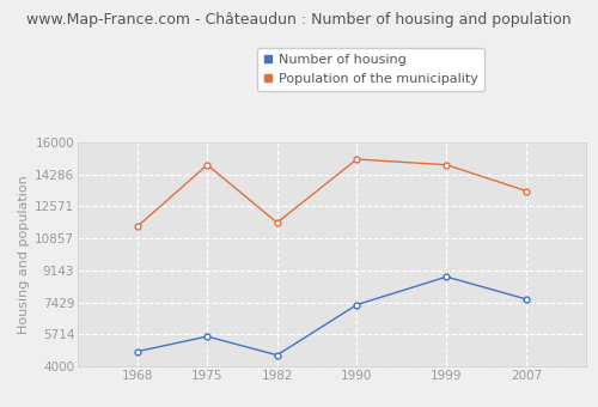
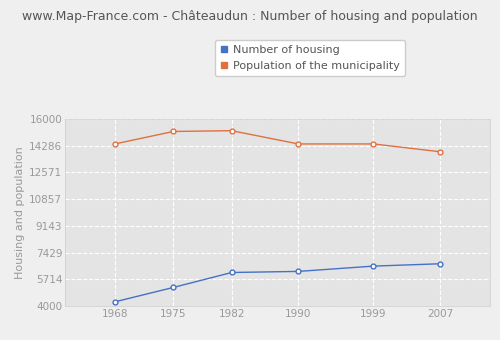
Number of housing/1968: 4800 -> 4300
Population of the municipality/1968: 11500 -> 14400
Number of housing/1975: 5600 -> 5200
Population of the municipality/1975: 14800 -> 15200
Number of housing/1982: 4600 -> 6200
Population of the municipality/1982: 11700 -> 15200
Number of housing/1990: 7300 -> 6200
Population of the municipality/1990: 15100 -> 14400
Number of housing/1999: 8800 -> 6600
Population of the municipality/1999: 14800 -> 14400
Number of housing/2007: 7600 -> 6700
Population of the municipality/2007: 13400 -> 13900
